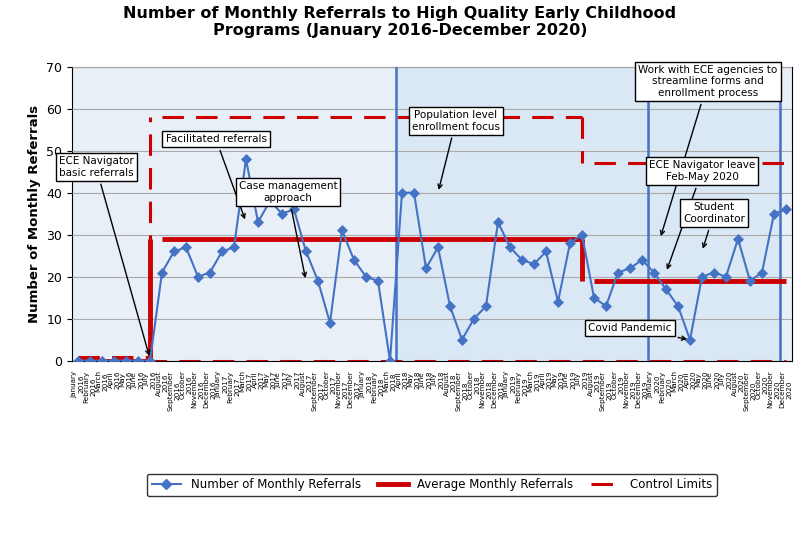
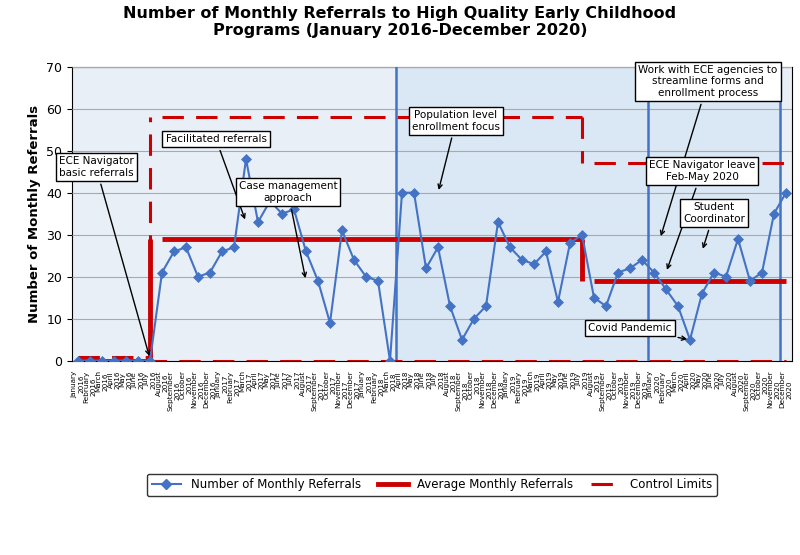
May 2020: 20 -> 16
December 2020: 36 -> 40
